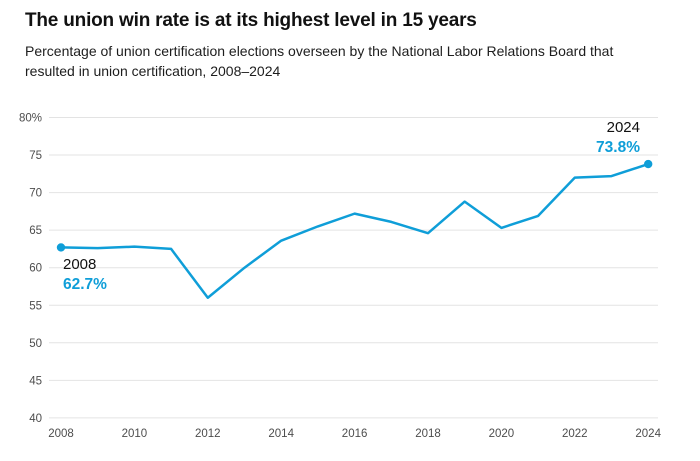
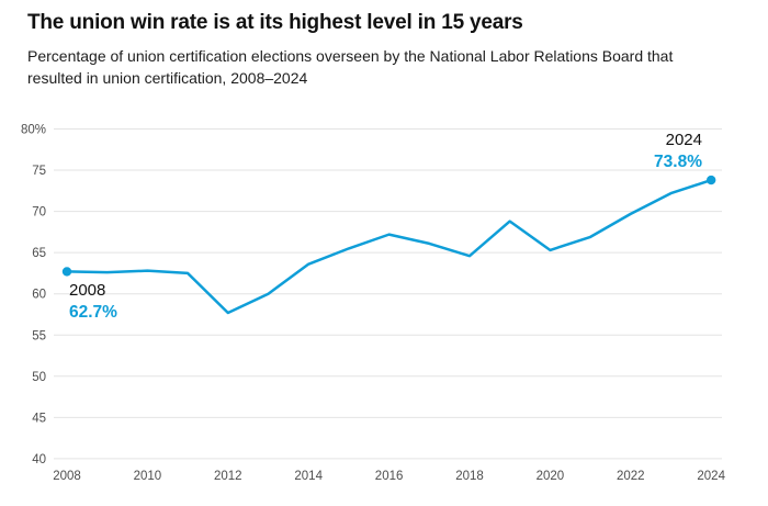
2012: 56% -> 58%
2022: 72% -> 70%
